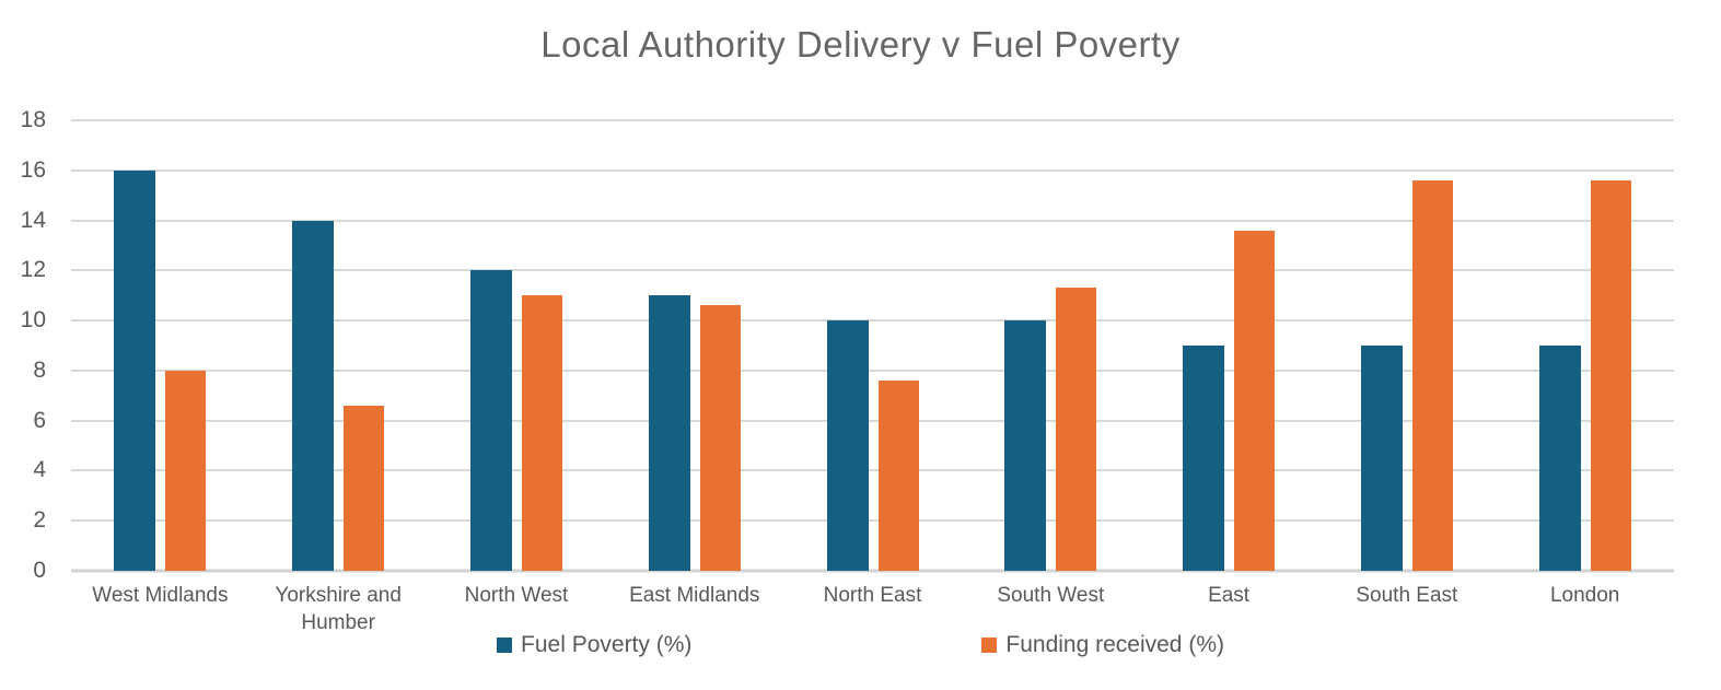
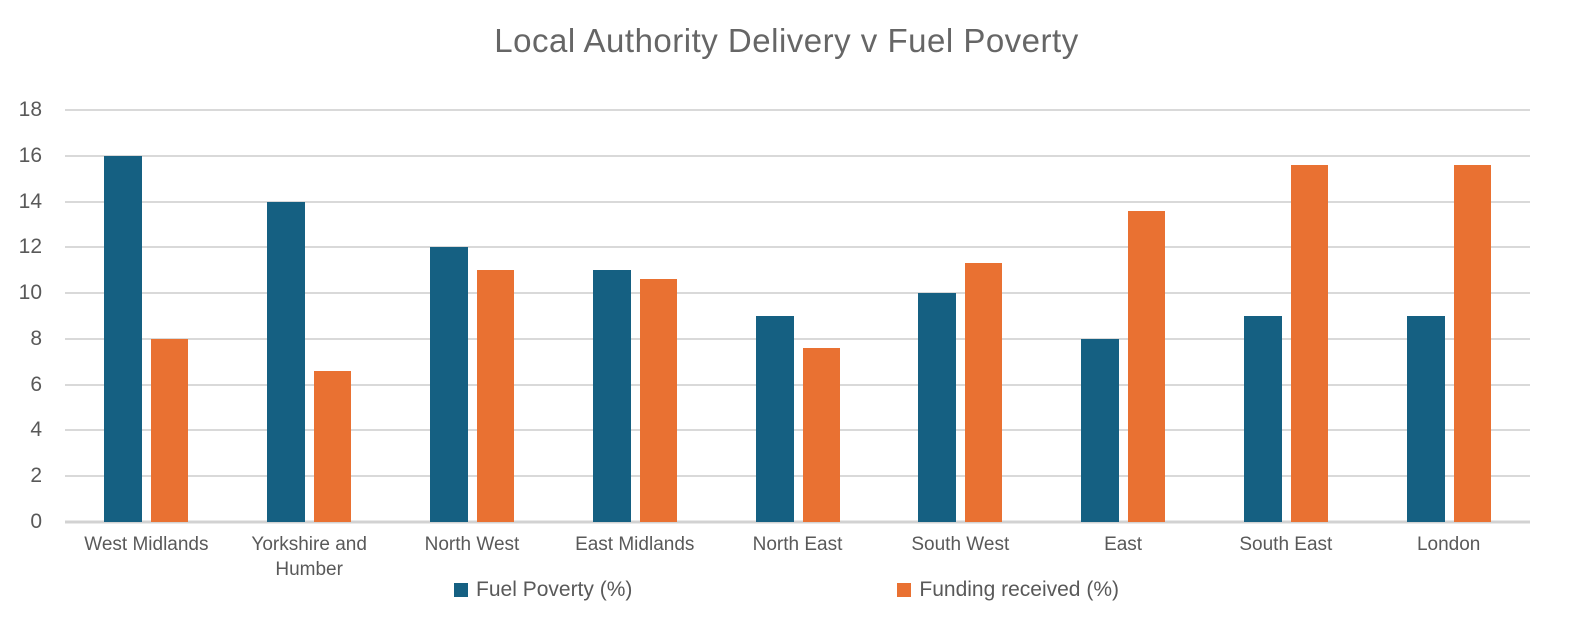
Fuel Poverty (%)/North East: 10 -> 9
Fuel Poverty (%)/East: 9 -> 8
